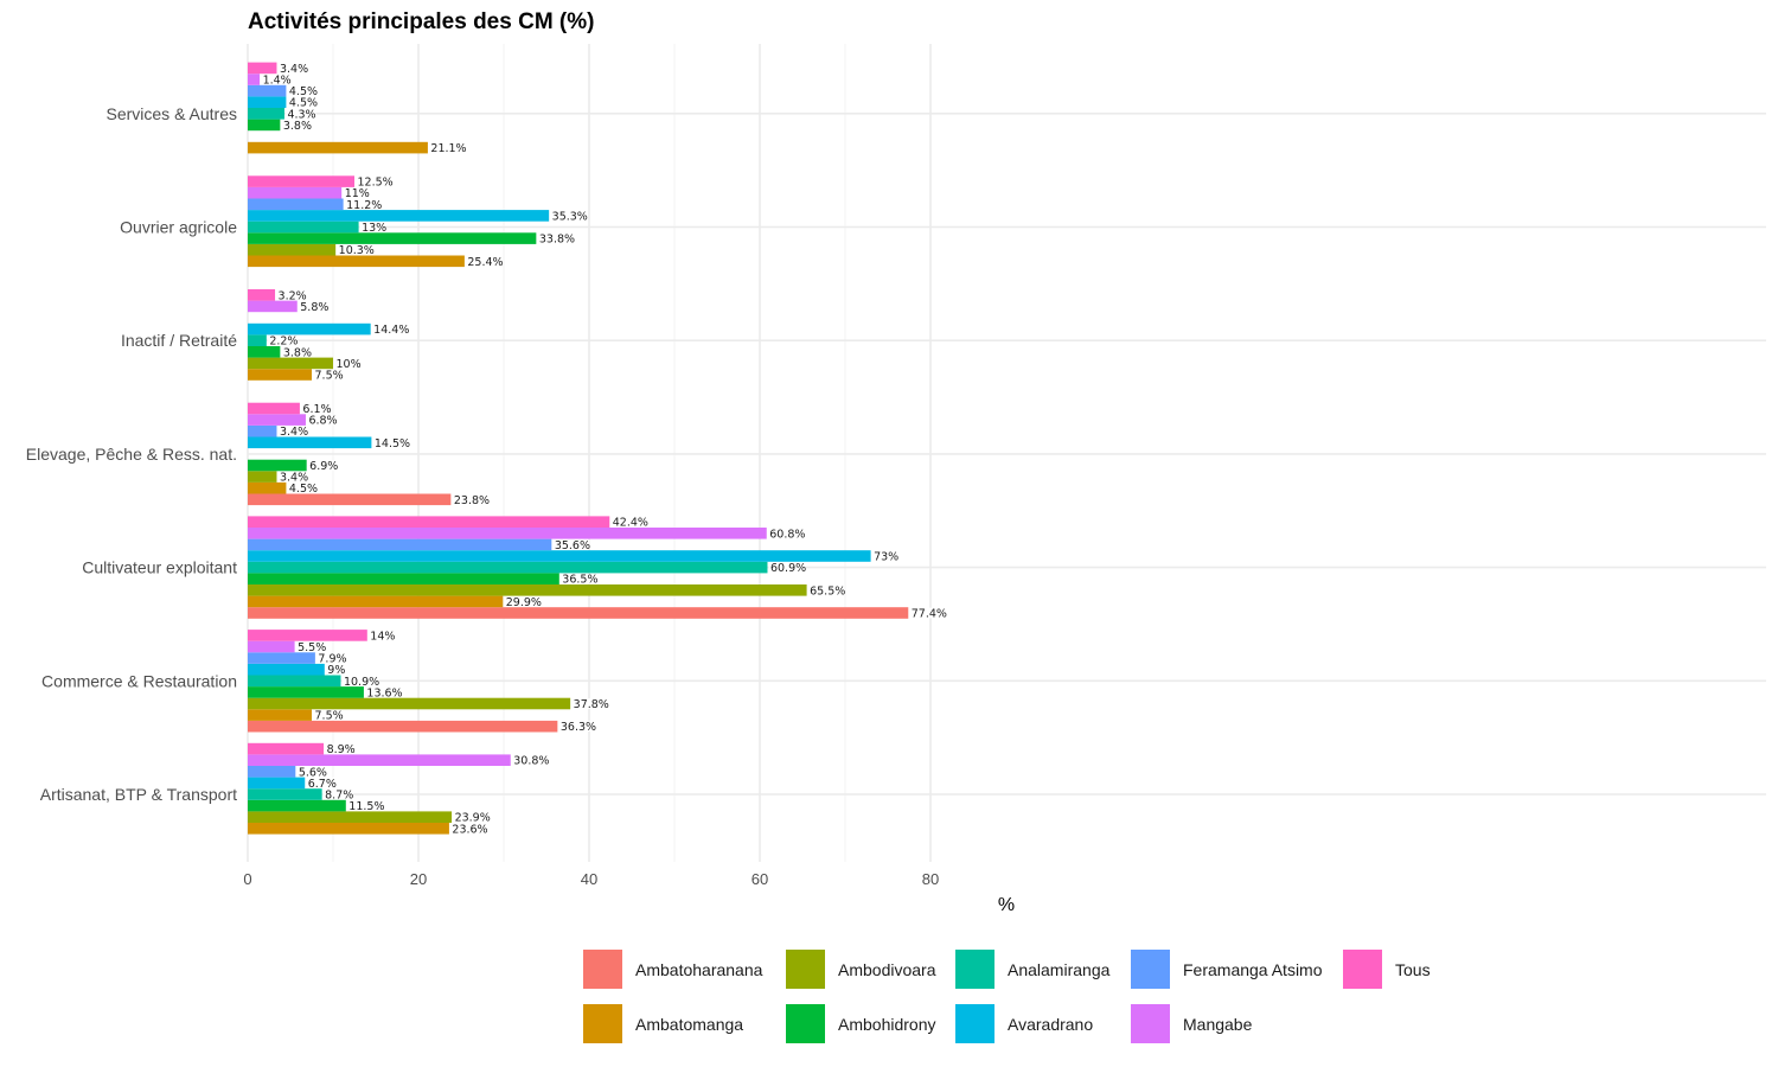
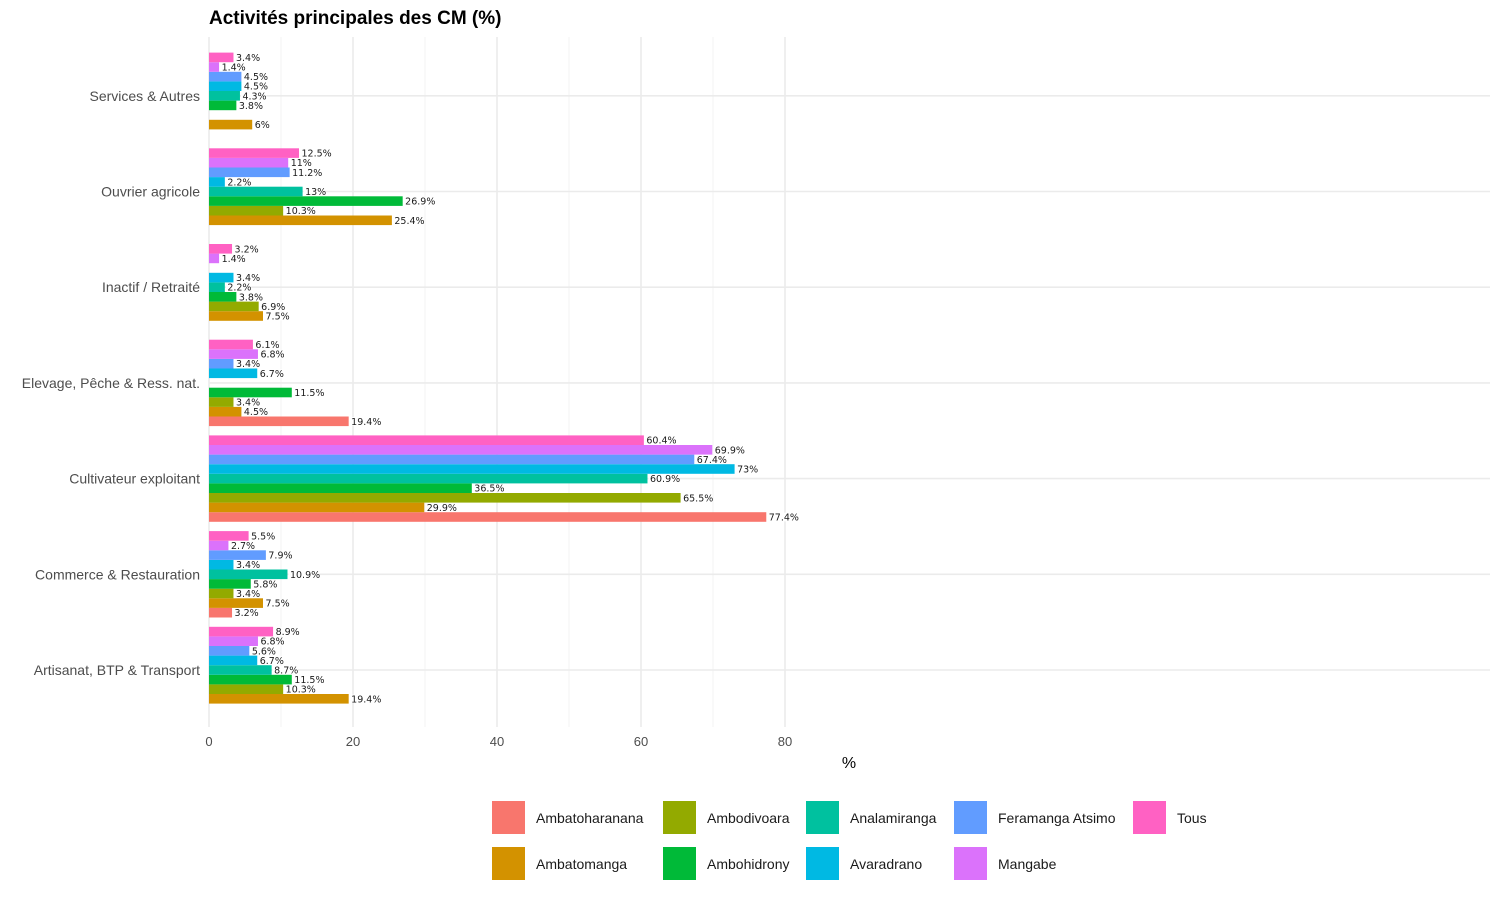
Ambatomanga/Artisanat, BTP & Transport: 23.6% -> 19.4%
Ambodivoara/Artisanat, BTP & Transport: 23.9% -> 10.3%
Mangabe/Artisanat, BTP & Transport: 30.8% -> 6.8%
Ambatoharanana/Commerce & Restauration: 36.3% -> 3.2%
Ambodivoara/Commerce & Restauration: 37.8% -> 3.4%
Ambohidrony/Commerce & Restauration: 13.6% -> 5.8%
Avaradrano/Commerce & Restauration: 9% -> 3.4%
Mangabe/Commerce & Restauration: 5.5% -> 2.7%
Tous/Commerce & Restauration: 14% -> 5.5%
Feramanga Atsimo/Cultivateur exploitant: 35.6% -> 67.4%
Mangabe/Cultivateur exploitant: 60.8% -> 69.9%
Tous/Cultivateur exploitant: 42.4% -> 60.4%
Ambatoharanana/Elevage, Pêche & Ress. nat.: 23.8% -> 19.4%
Ambohidrony/Elevage, Pêche & Ress. nat.: 6.9% -> 11.5%
Avaradrano/Elevage, Pêche & Ress. nat.: 14.5% -> 6.7%
Ambodivoara/Inactif / Retraité: 10% -> 6.9%
Avaradrano/Inactif / Retraité: 14.4% -> 3.4%
Mangabe/Inactif / Retraité: 5.8% -> 1.4%
Ambohidrony/Ouvrier agricole: 33.8% -> 26.9%
Avaradrano/Ouvrier agricole: 35.3% -> 2.2%
Ambatomanga/Services & Autres: 21.1% -> 6%
